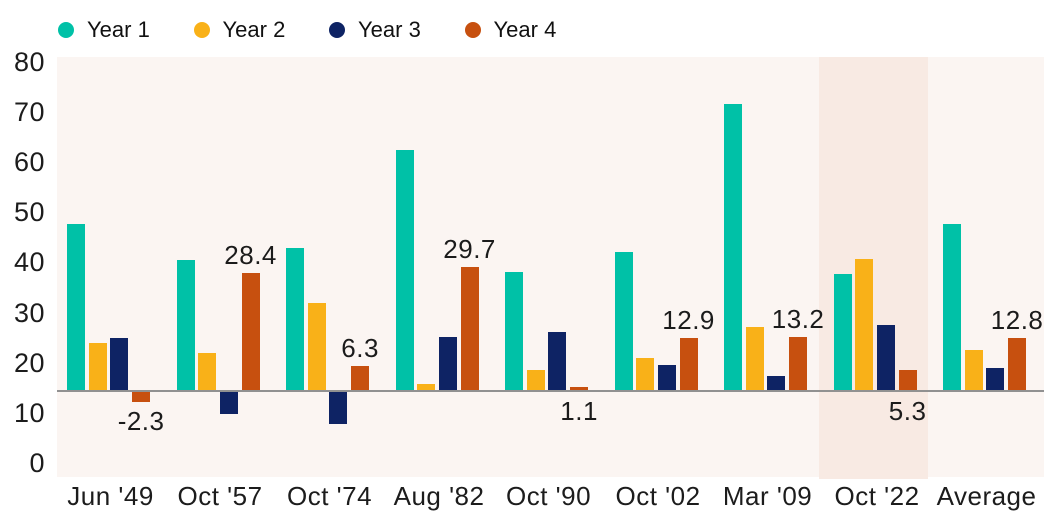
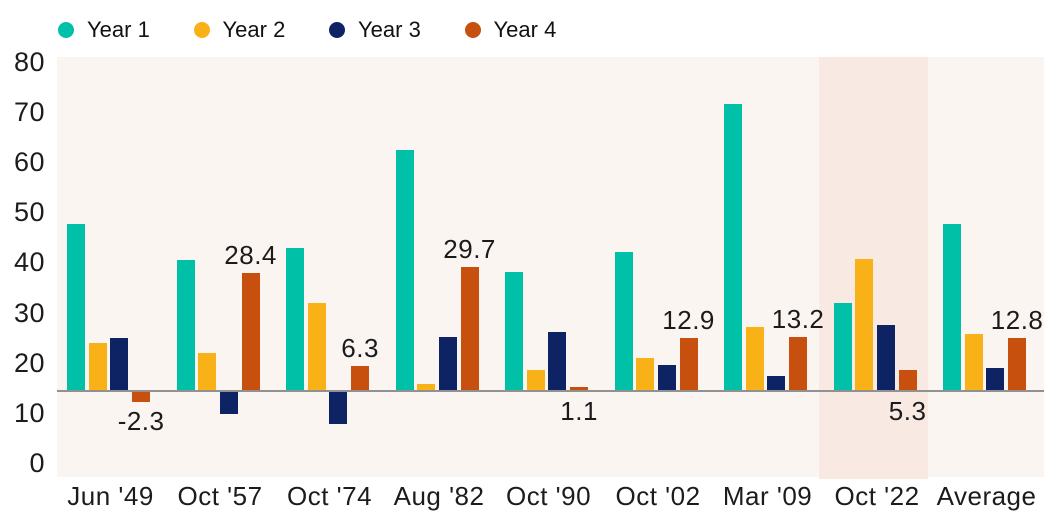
Year 1/Oct '22: 28 -> 21
Year 2/Average: 10 -> 14
